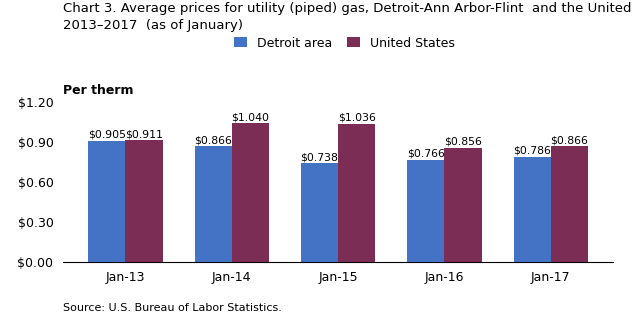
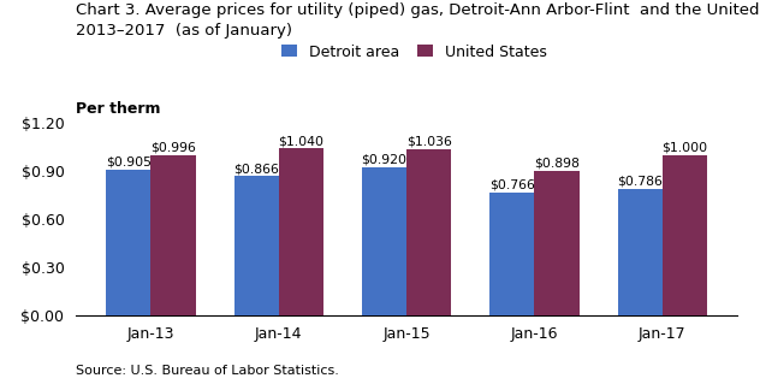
United States/Jan-13: $0.911 -> $0.996
Detroit area/Jan-15: $0.738 -> $0.920
United States/Jan-16: $0.856 -> $0.898
United States/Jan-17: $0.866 -> $1.000
